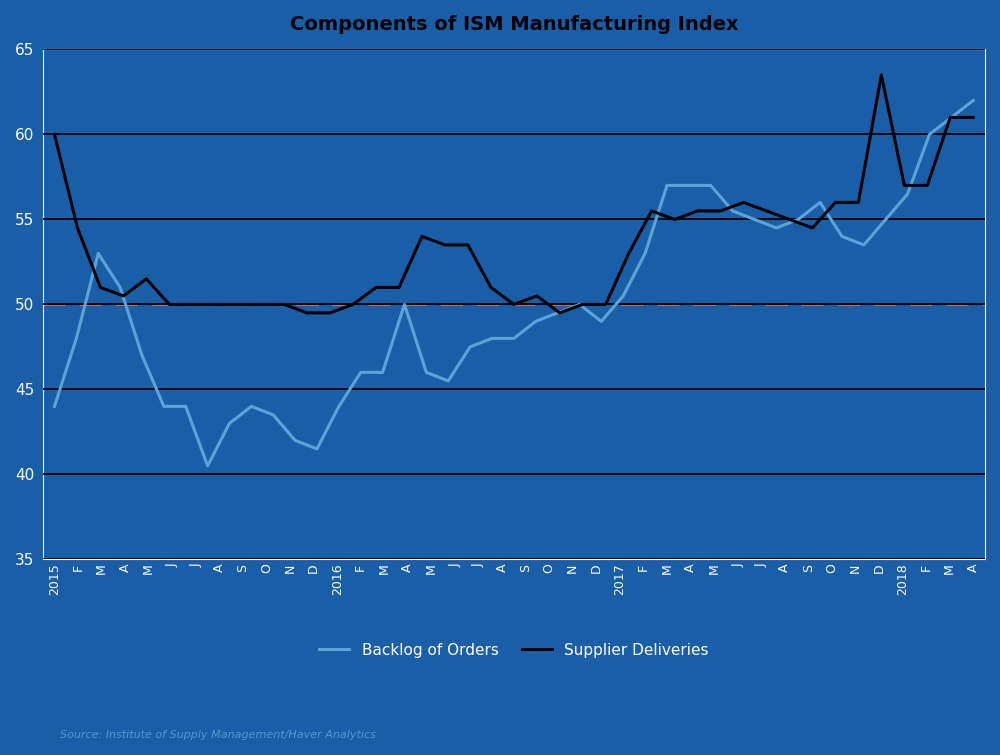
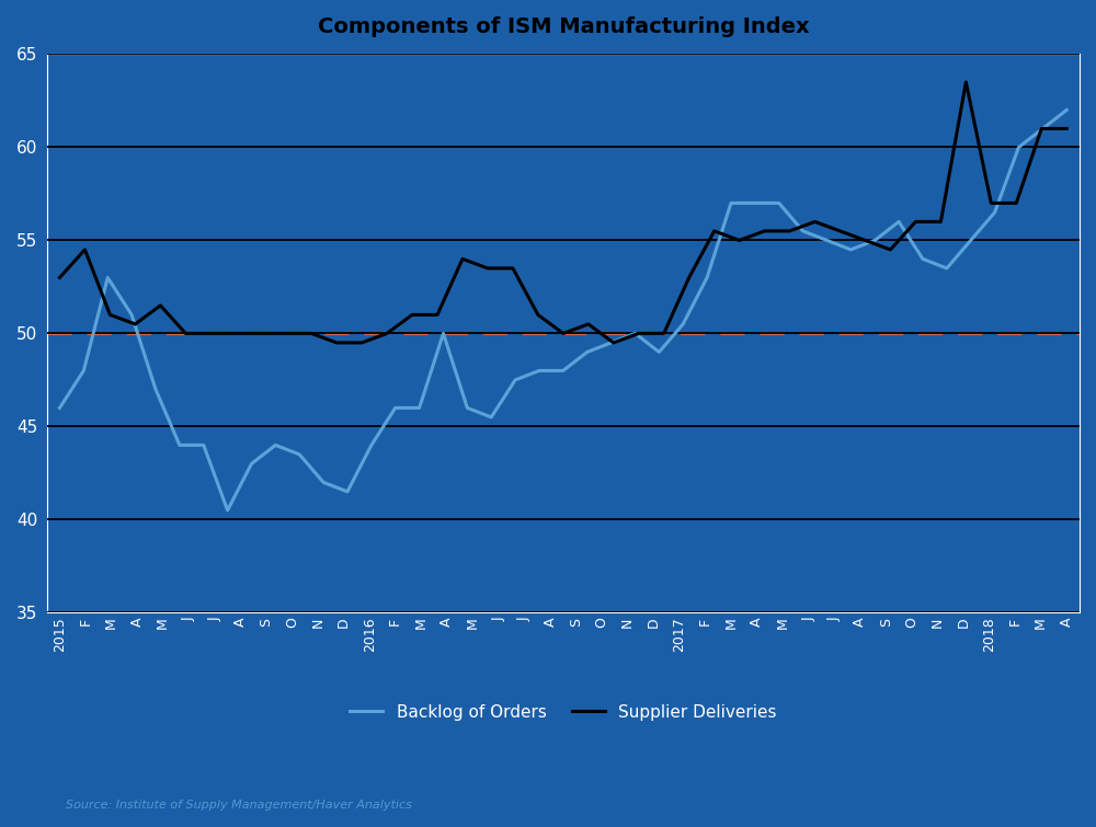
Backlog of Orders/2015: 44.0 -> 46.0
Supplier Deliveries/2015: 60.0 -> 53.0
